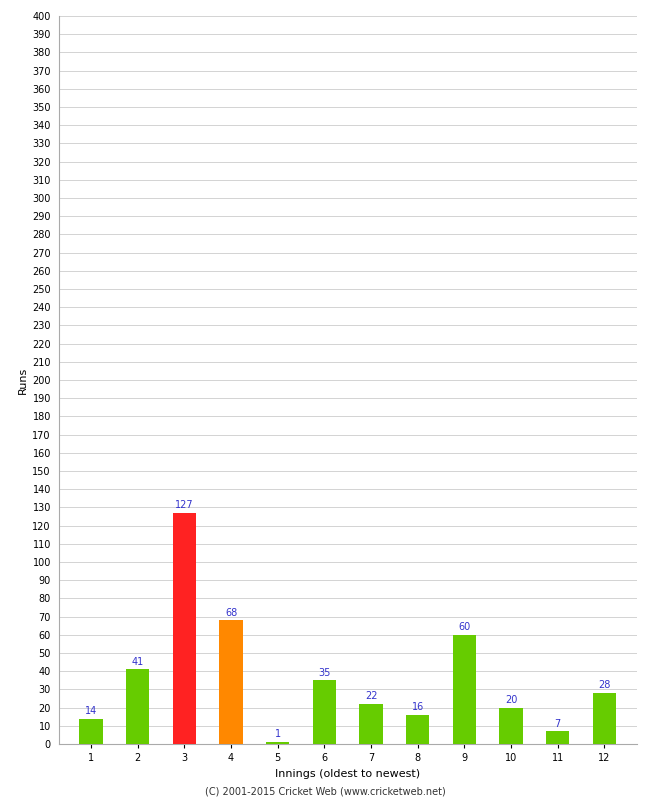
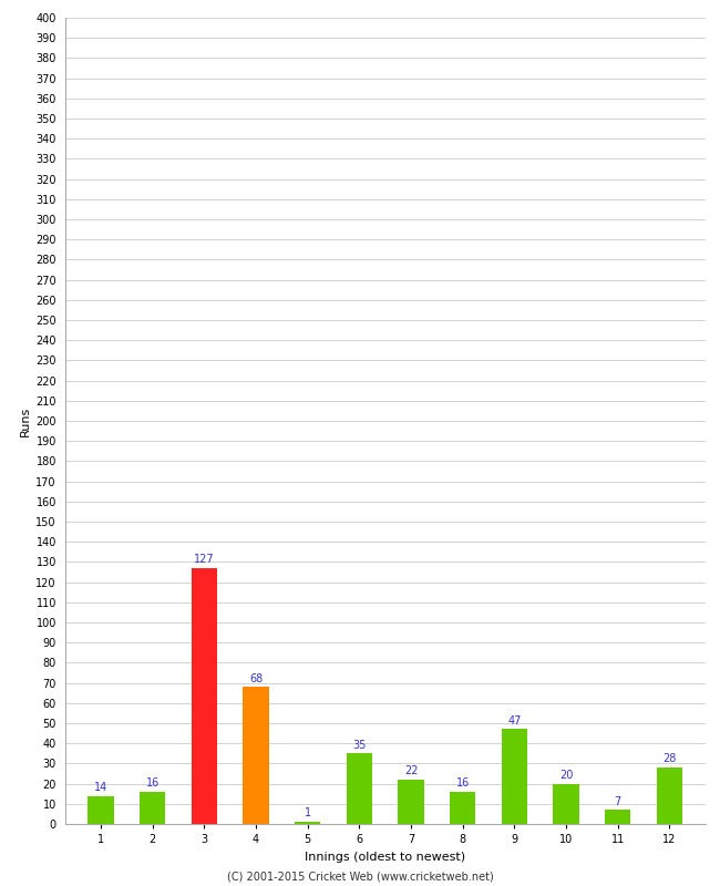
2: 41 -> 16
9: 60 -> 47
